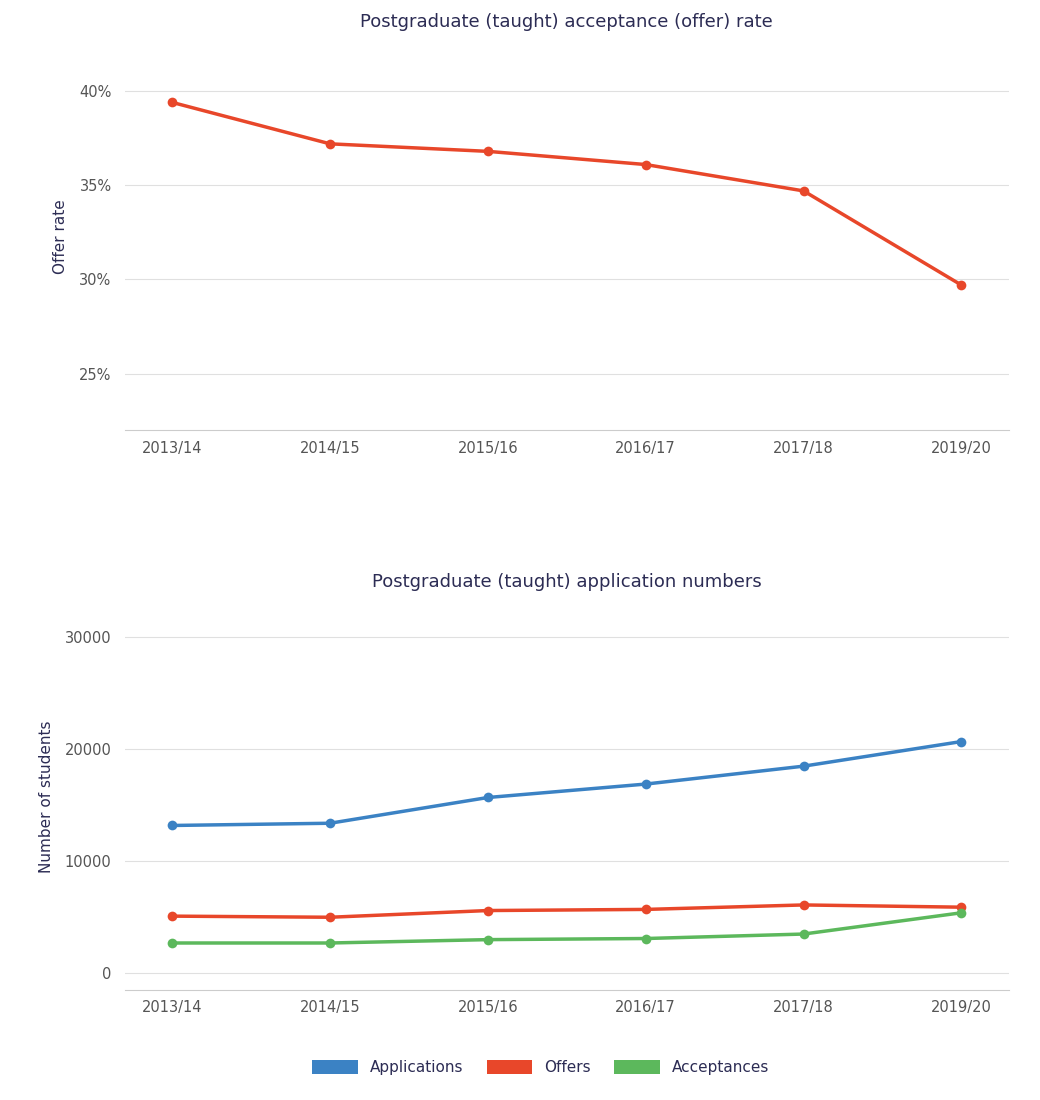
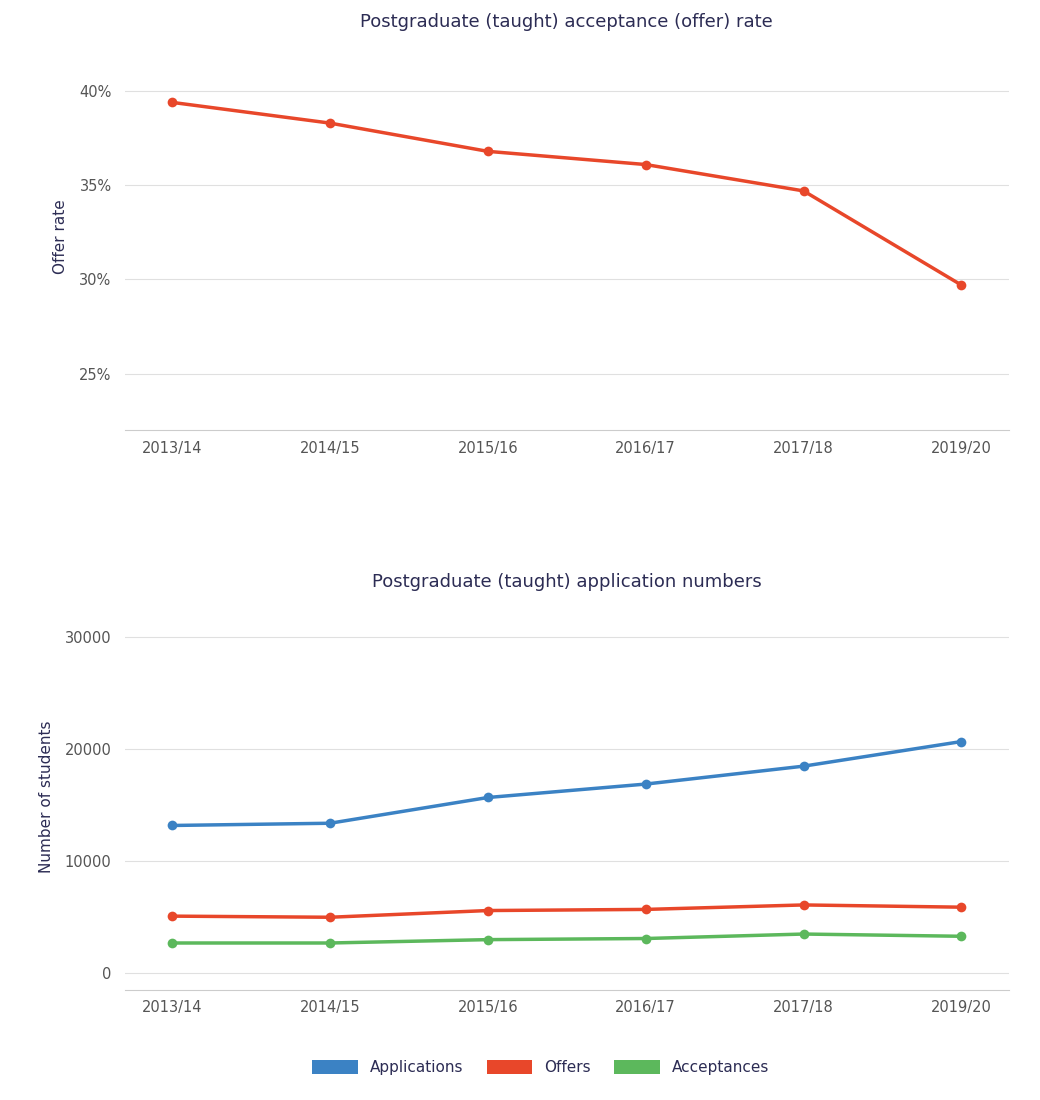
Postgraduate (taught) acceptance (offer) rate/2014/15: 37.2% -> 38.3%
Postgraduate (taught) application numbers/Acceptances/2019/20: 5400 -> 3300
